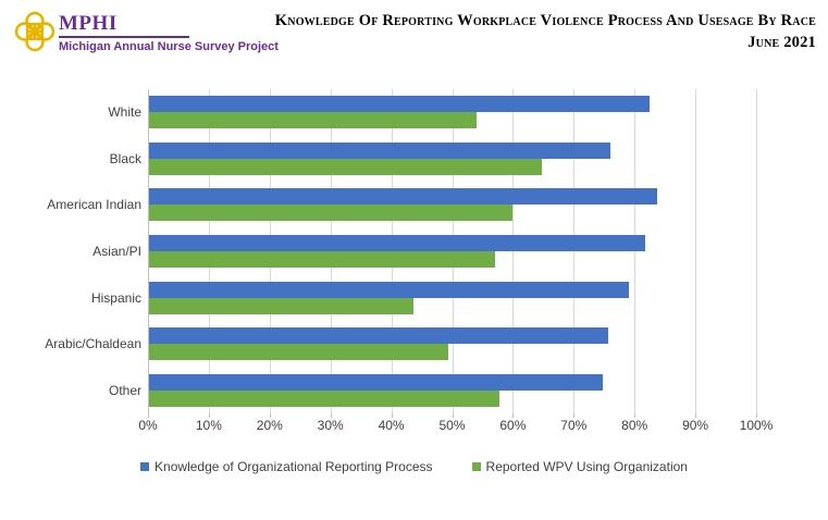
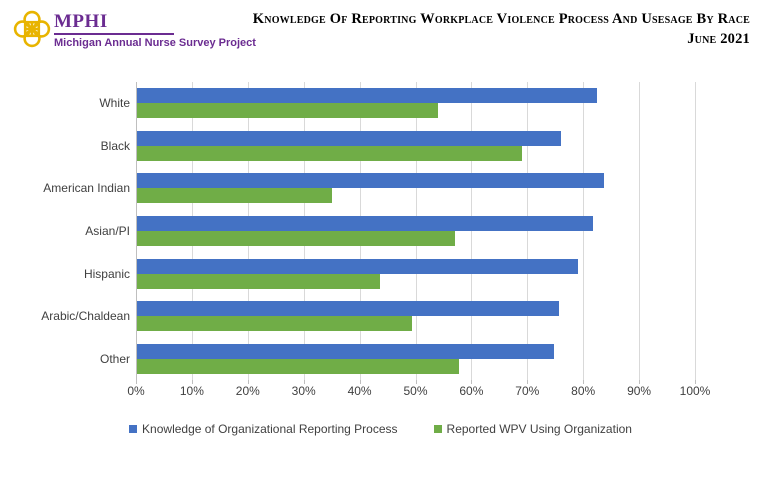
Reported WPV Using Organization/Black: 65% -> 69%
Reported WPV Using Organization/American Indian: 60% -> 35%
